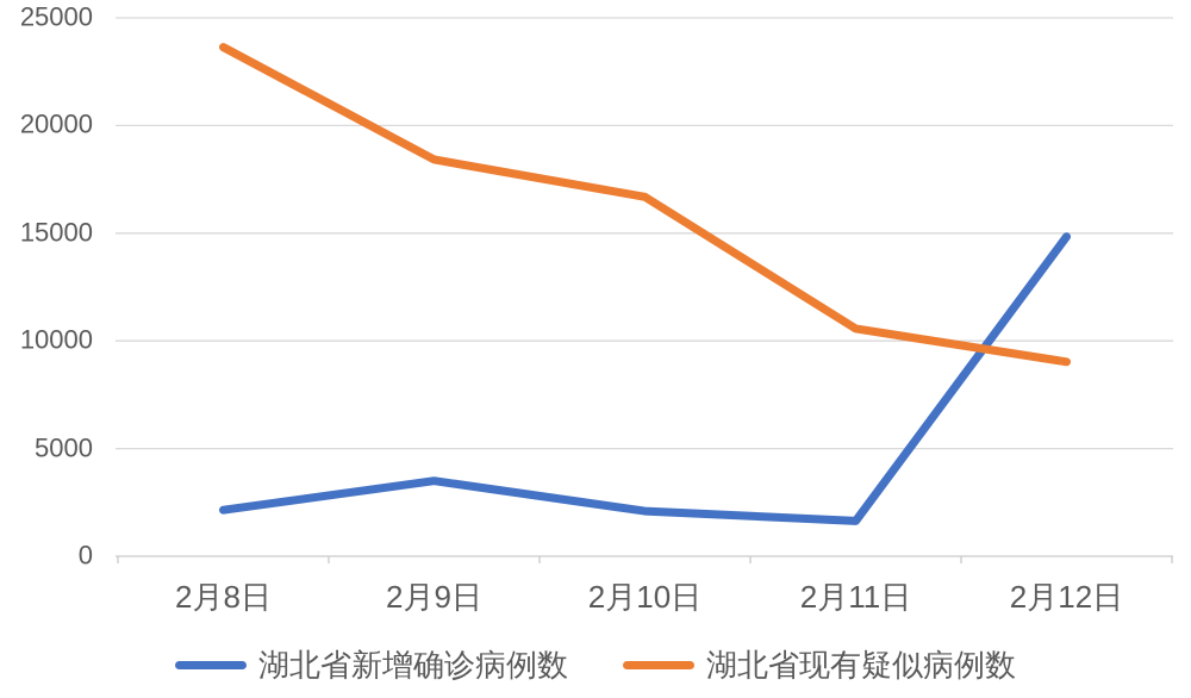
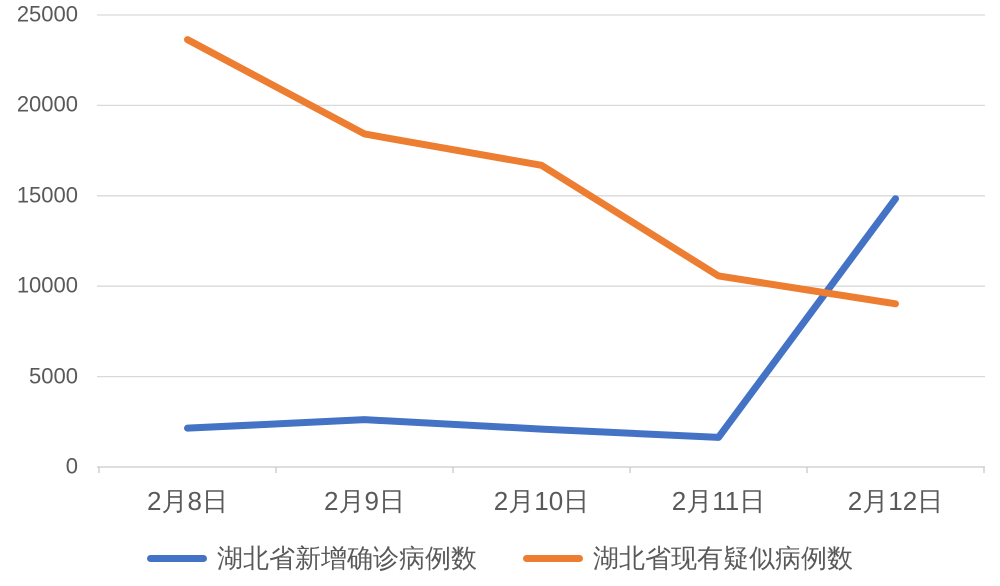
湖北省新增确诊病例数/2月9日: 3500 -> 2600
